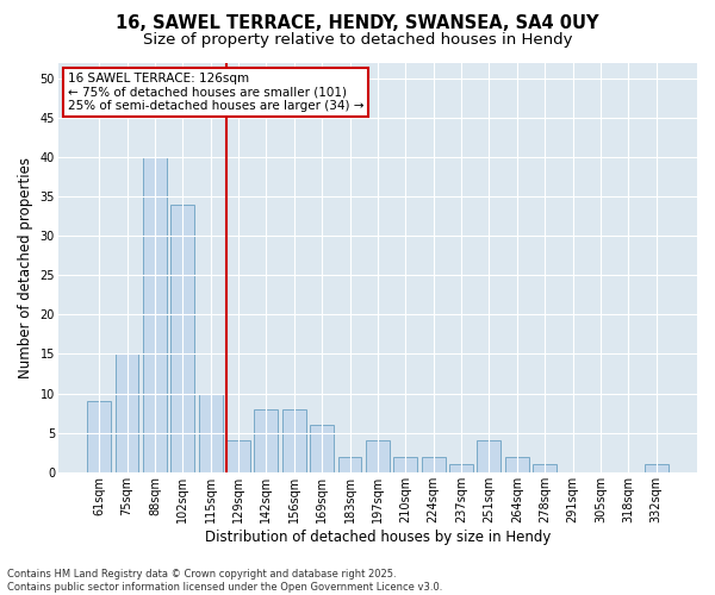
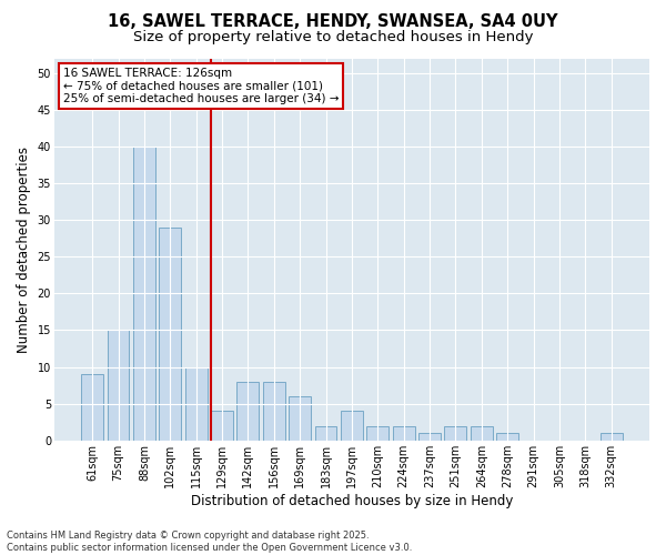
102sqm: 34 -> 29
251sqm: 4 -> 2
